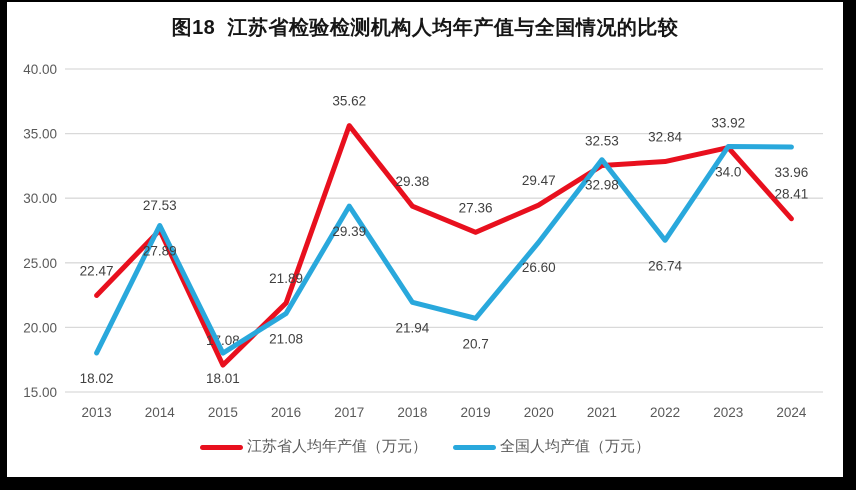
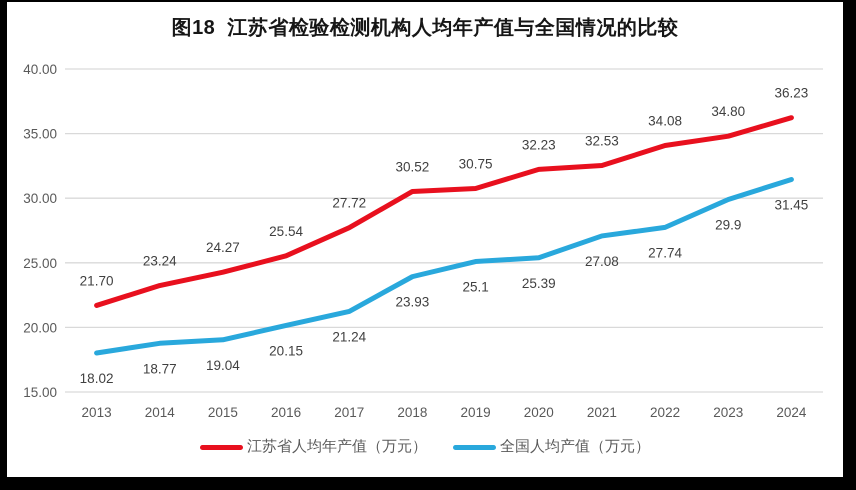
江苏省人均年产值（万元）/2013: 22.47 -> 21.70
江苏省人均年产值（万元）/2014: 27.53 -> 23.24
全国人均产值（万元）/2014: 27.89 -> 18.77
江苏省人均年产值（万元）/2015: 17.08 -> 24.27
全国人均产值（万元）/2015: 18.01 -> 19.04
江苏省人均年产值（万元）/2016: 21.89 -> 25.54
全国人均产值（万元）/2016: 21.08 -> 20.15
江苏省人均年产值（万元）/2017: 35.62 -> 27.72
全国人均产值（万元）/2017: 29.39 -> 21.24
江苏省人均年产值（万元）/2018: 29.38 -> 30.52
全国人均产值（万元）/2018: 21.94 -> 23.93
江苏省人均年产值（万元）/2019: 27.36 -> 30.75
全国人均产值（万元）/2019: 20.7 -> 25.1
江苏省人均年产值（万元）/2020: 29.47 -> 32.23
全国人均产值（万元）/2020: 26.60 -> 25.39
全国人均产值（万元）/2021: 32.98 -> 27.08
江苏省人均年产值（万元）/2022: 32.84 -> 34.08
全国人均产值（万元）/2022: 26.74 -> 27.74
江苏省人均年产值（万元）/2023: 33.92 -> 34.80
全国人均产值（万元）/2023: 34.0 -> 29.9
江苏省人均年产值（万元）/2024: 28.41 -> 36.23
全国人均产值（万元）/2024: 33.96 -> 31.45
